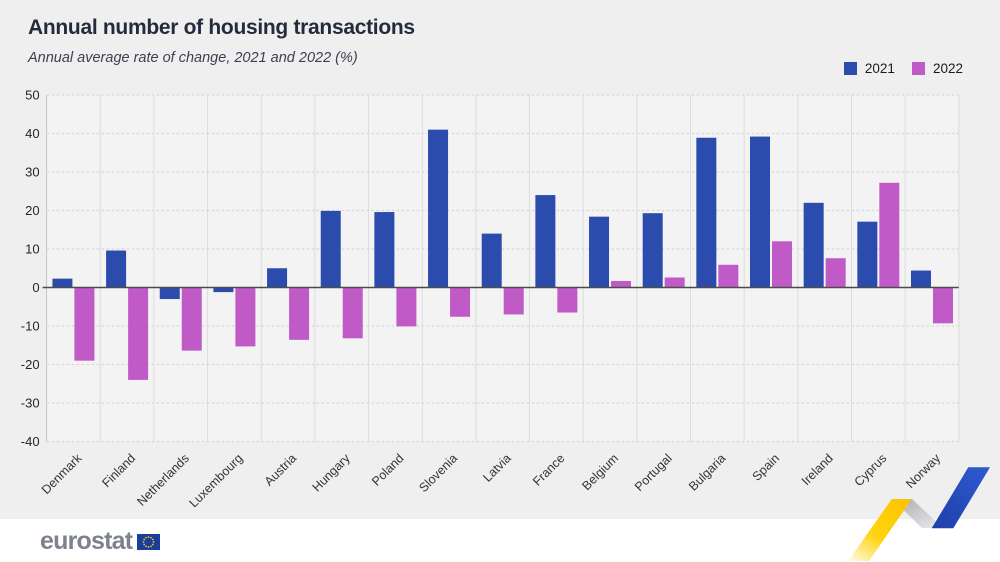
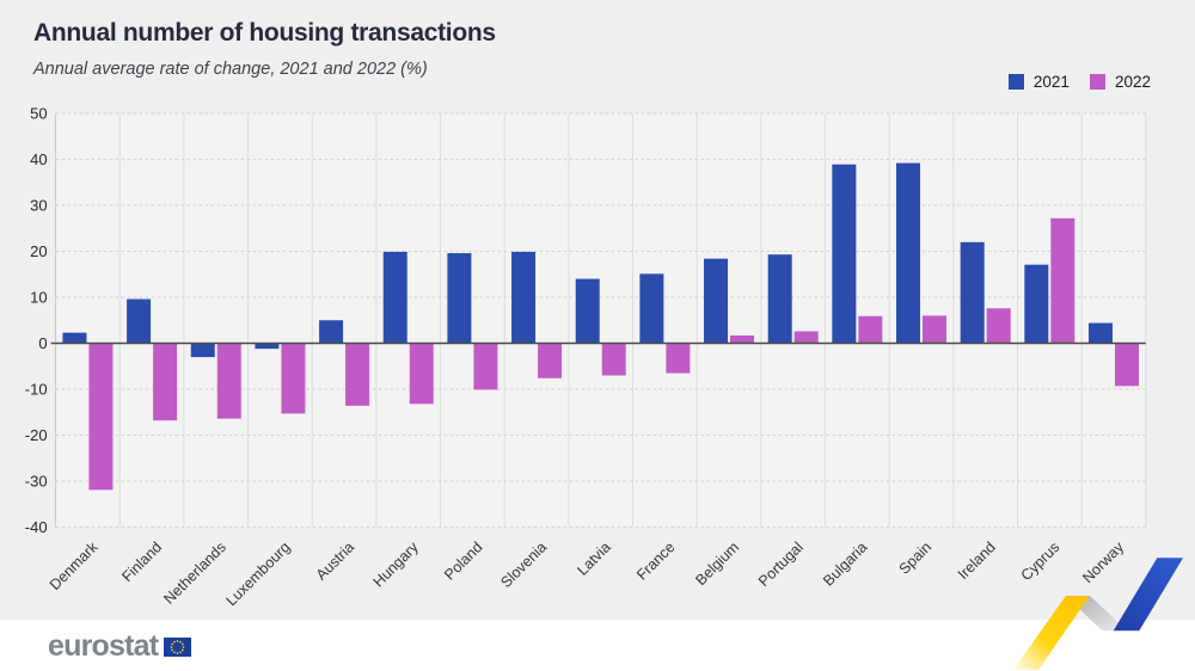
2022/Denmark: -19 -> -32
2022/Finland: -24 -> -17
2021/Slovenia: 41 -> 20
2021/France: 24 -> 15
2022/Spain: 12 -> 6
